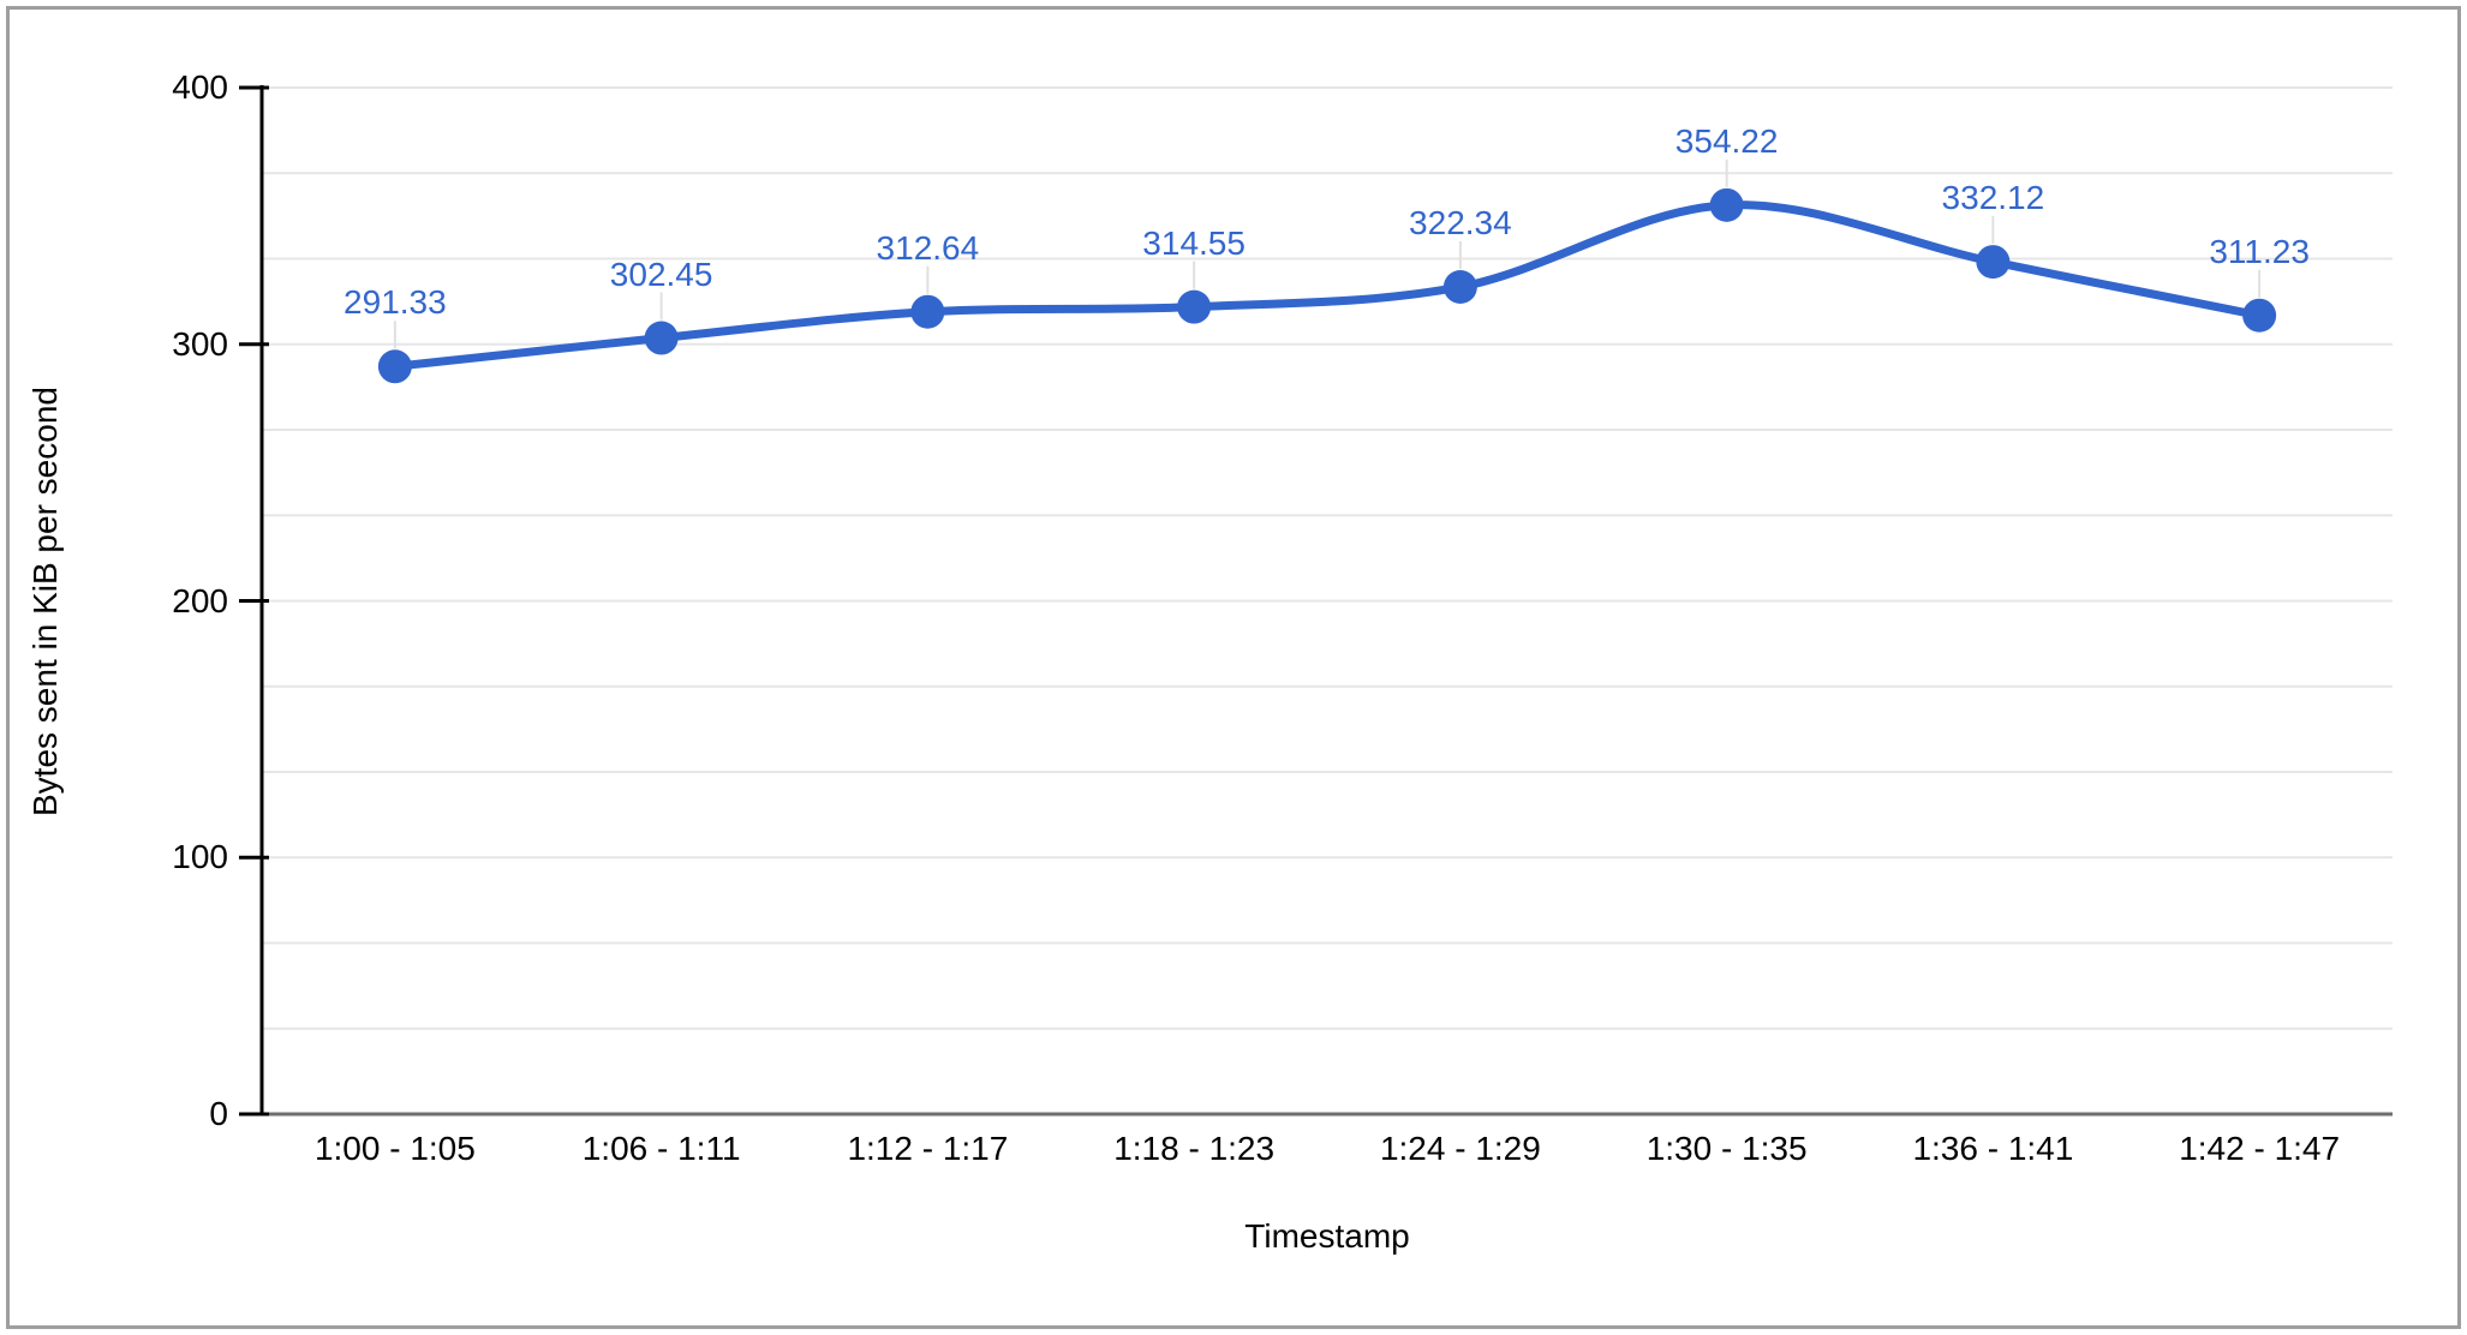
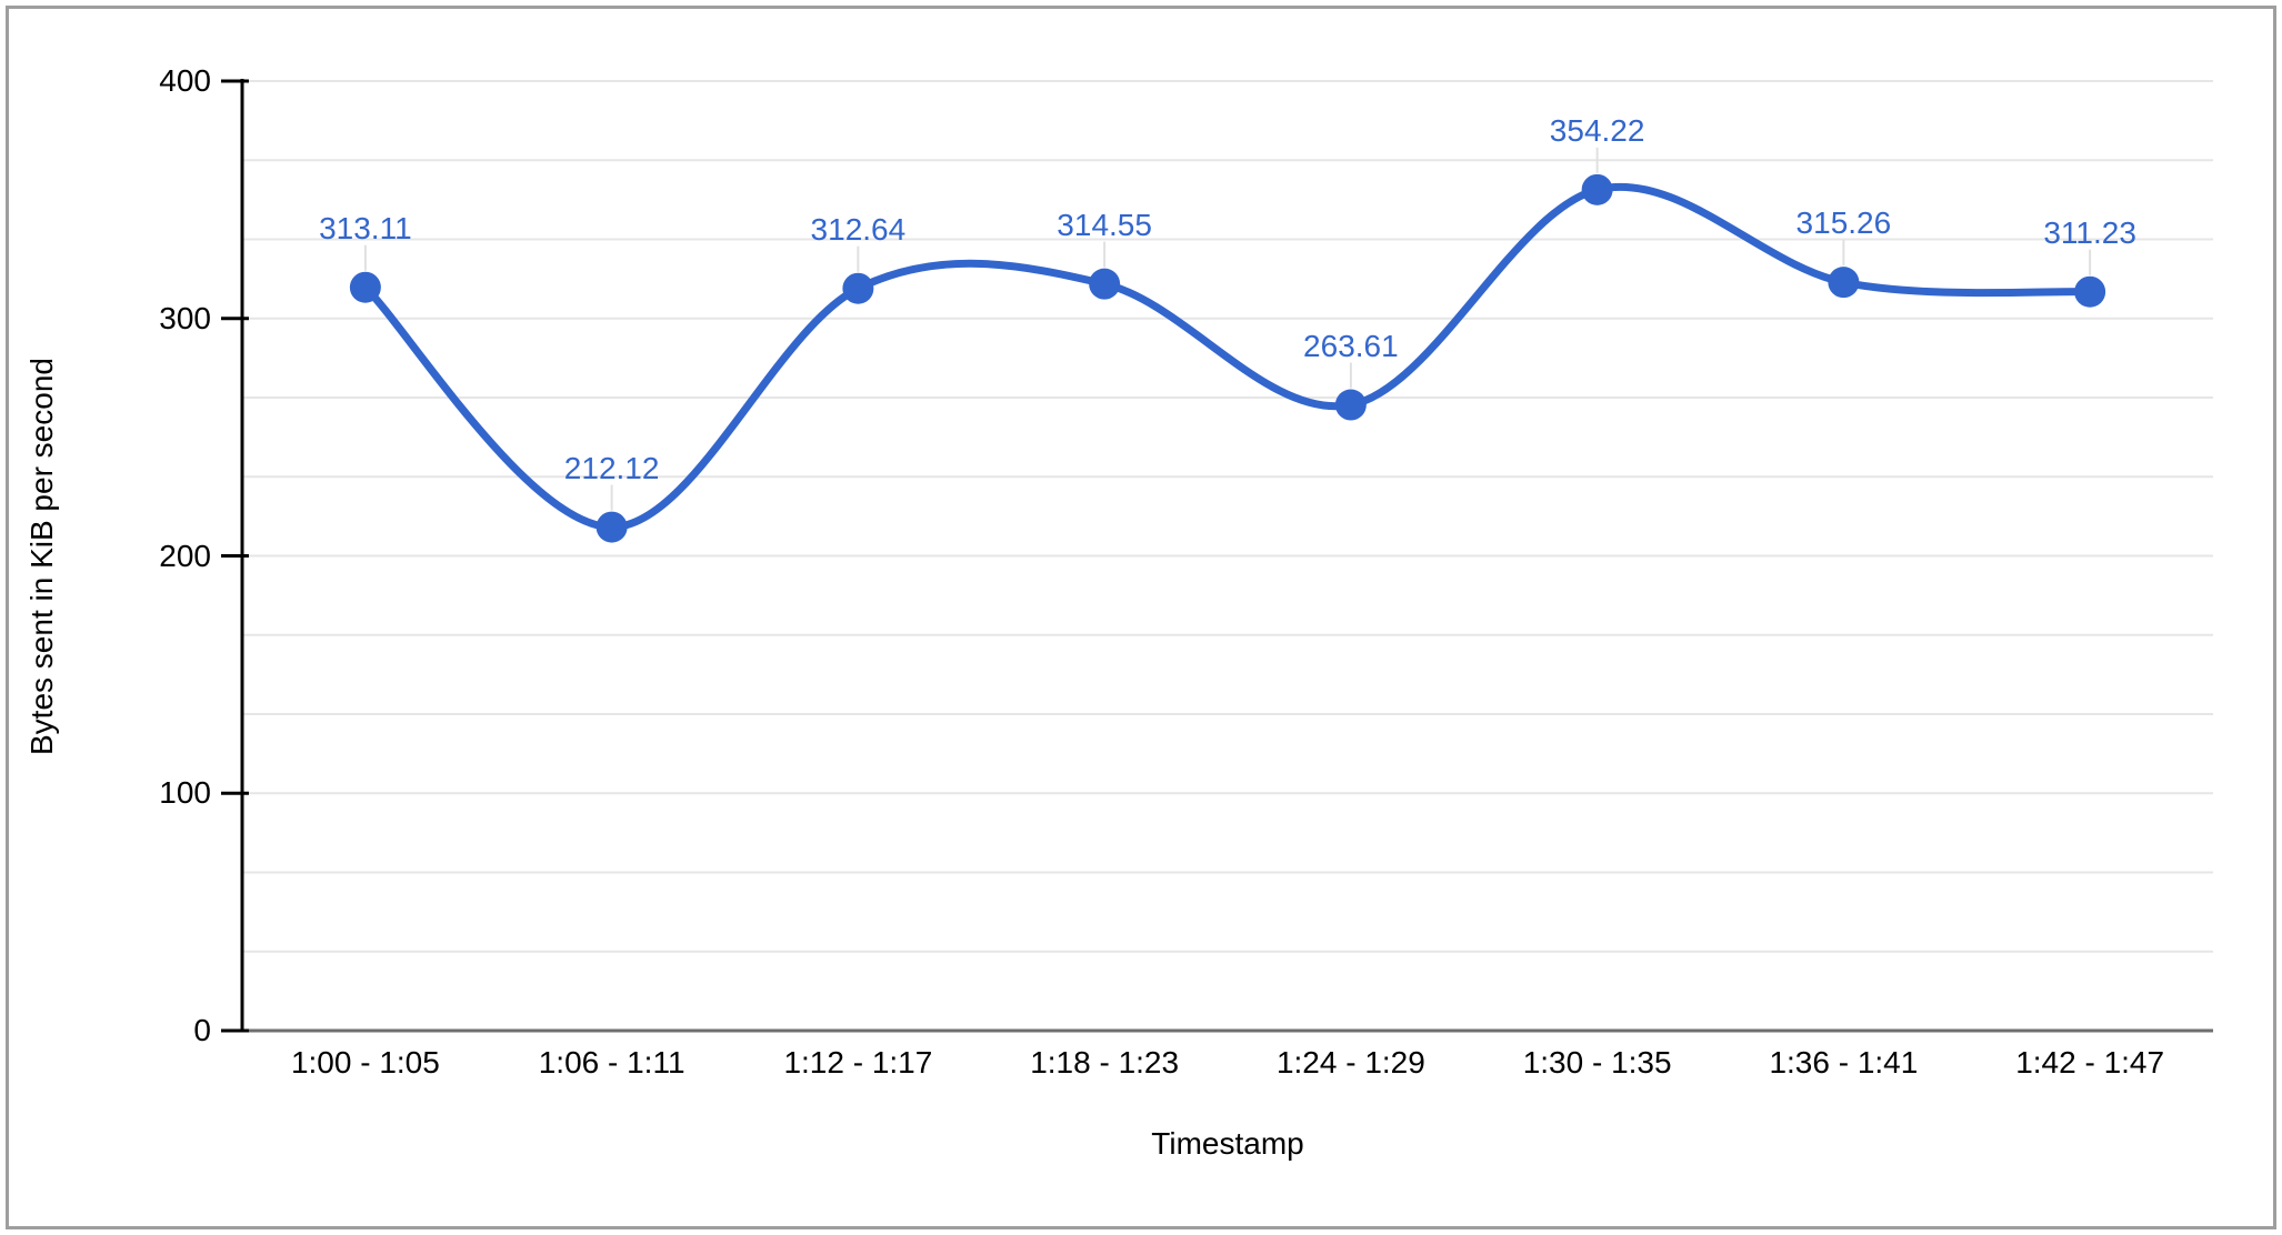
1:00 - 1:05: 291.33 -> 313.11
1:06 - 1:11: 302.45 -> 212.12
1:24 - 1:29: 322.34 -> 263.61
1:36 - 1:41: 332.12 -> 315.26
